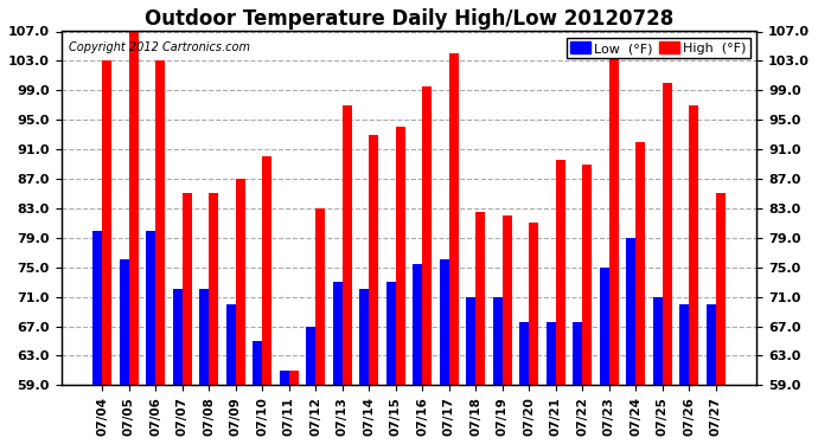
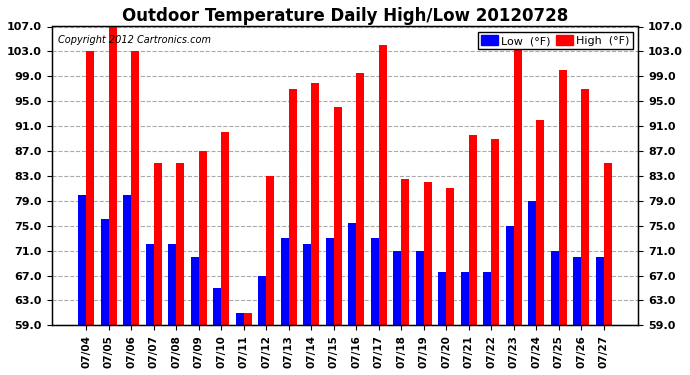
High (°F)/07/14: 93.0 -> 98.0
Low (°F)/07/17: 76.0 -> 73.0
